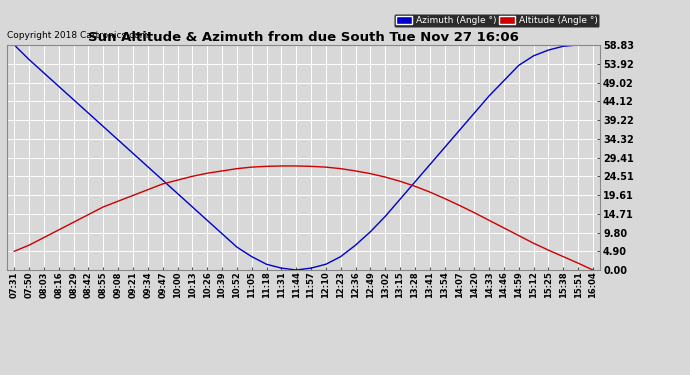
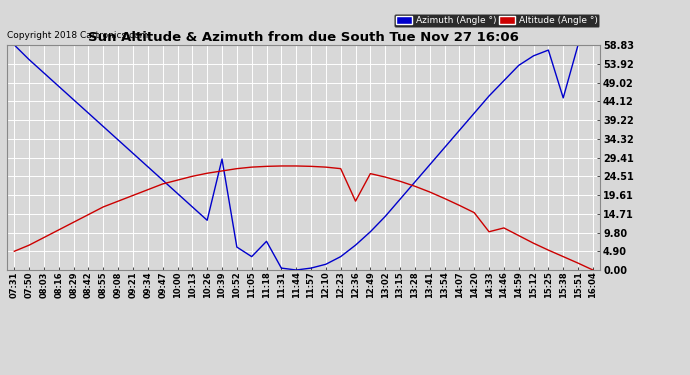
Azimuth (Angle °)/10:39: 9.5 -> 29.0
Azimuth (Angle °)/11:18: 1.5 -> 7.5
Altitude (Angle °)/12:36: 25.9 -> 18.0
Altitude (Angle °)/14:33: 13.0 -> 10.0
Azimuth (Angle °)/15:38: 58.5 -> 45.0
